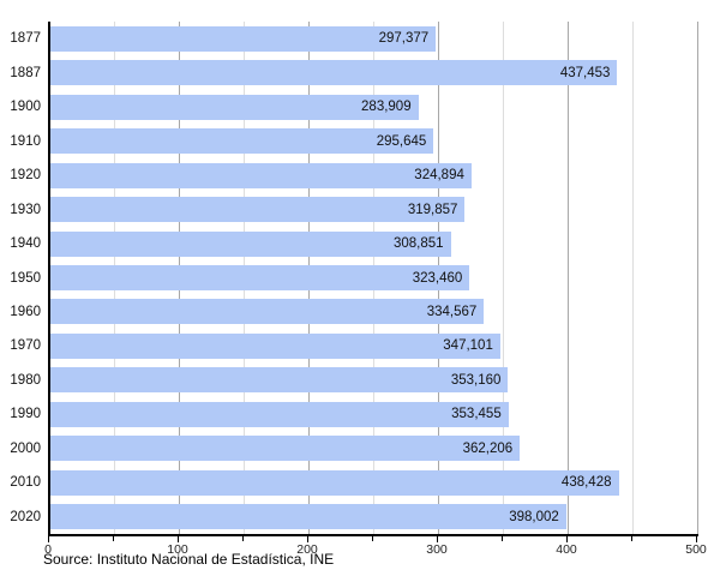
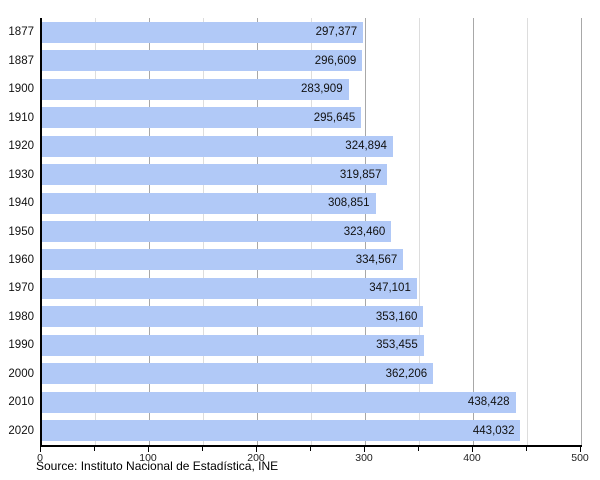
1887: 437,453 -> 296,609
2020: 398,002 -> 443,032
